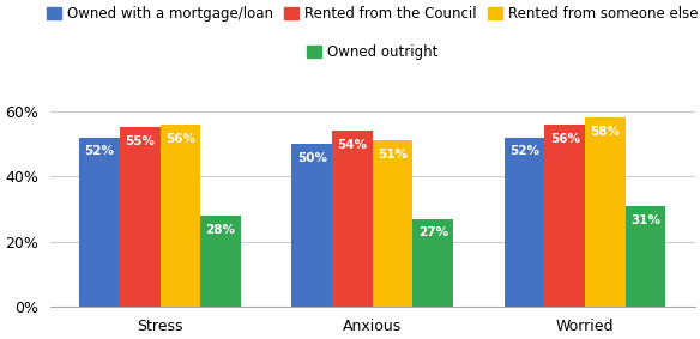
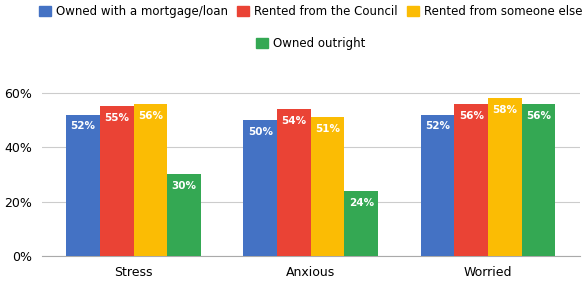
Owned outright/Stress: 28% -> 30%
Owned outright/Anxious: 27% -> 24%
Owned outright/Worried: 31% -> 56%
